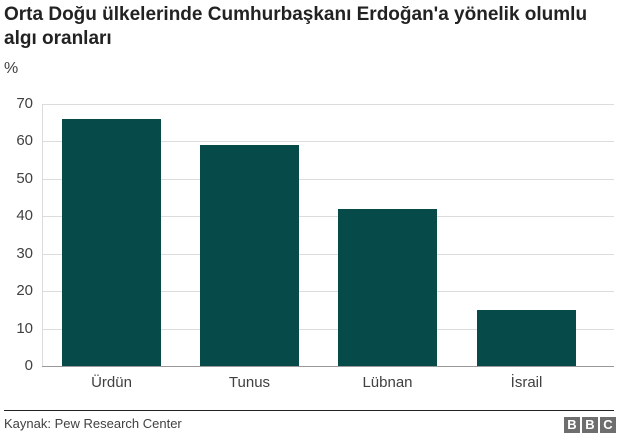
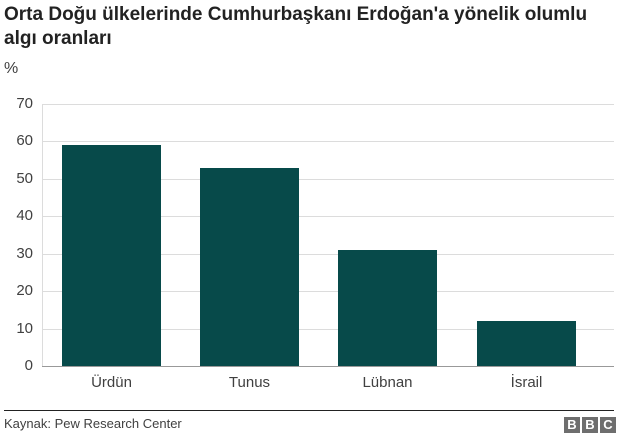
Ürdün: 66 -> 59
Tunus: 59 -> 53
Lübnan: 42 -> 31
İsrail: 15 -> 12
